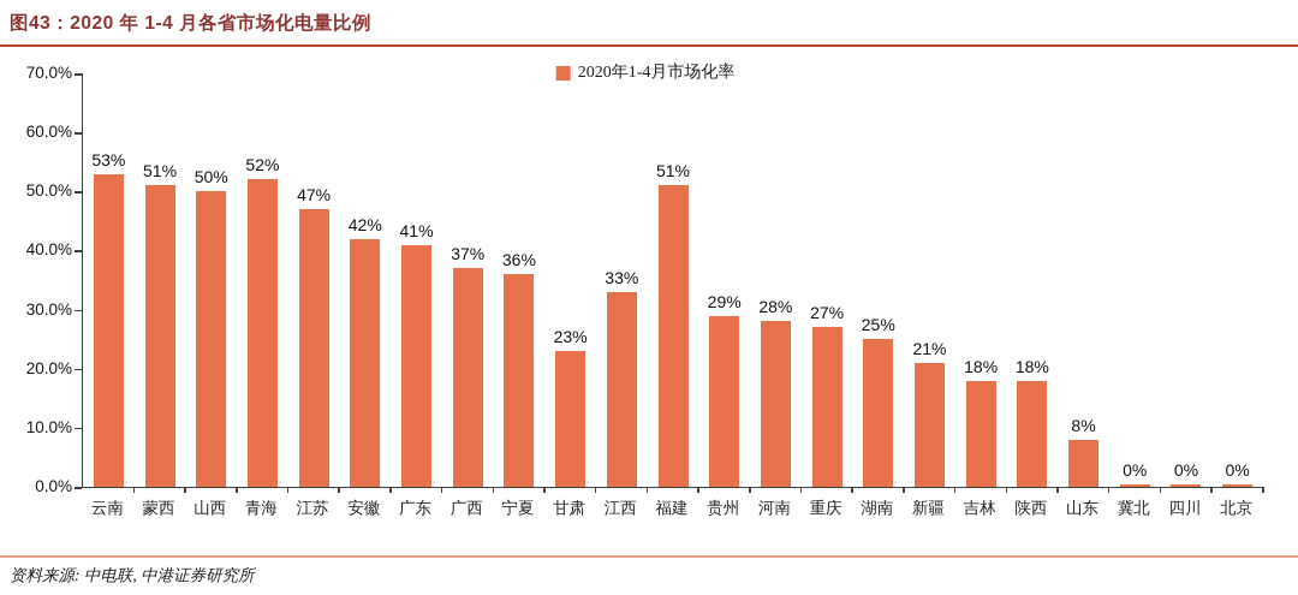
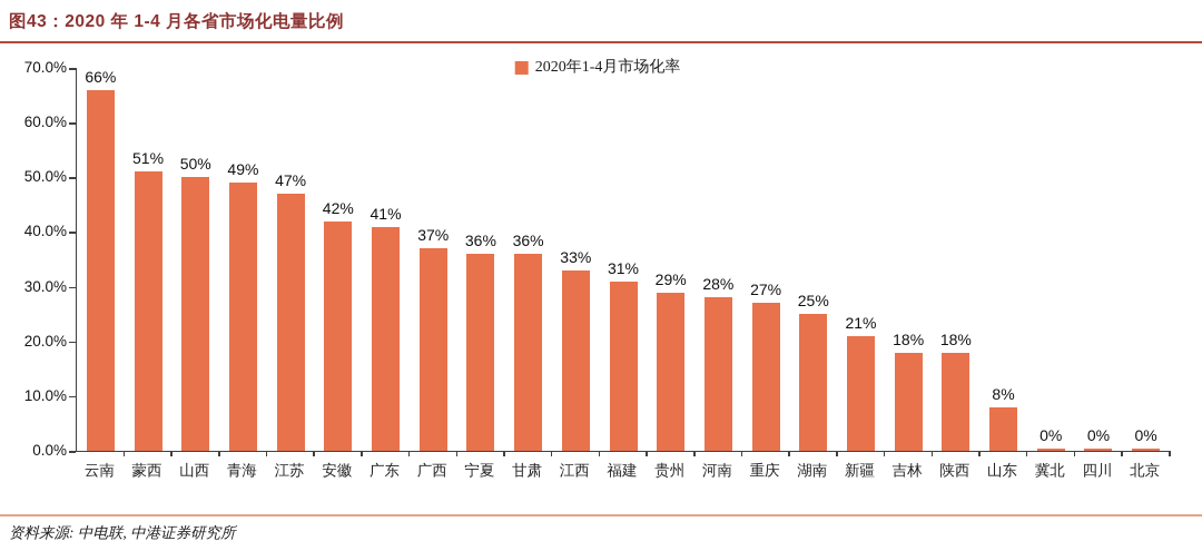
云南: 53% -> 66%
青海: 52% -> 49%
甘肃: 23% -> 36%
福建: 51% -> 31%
